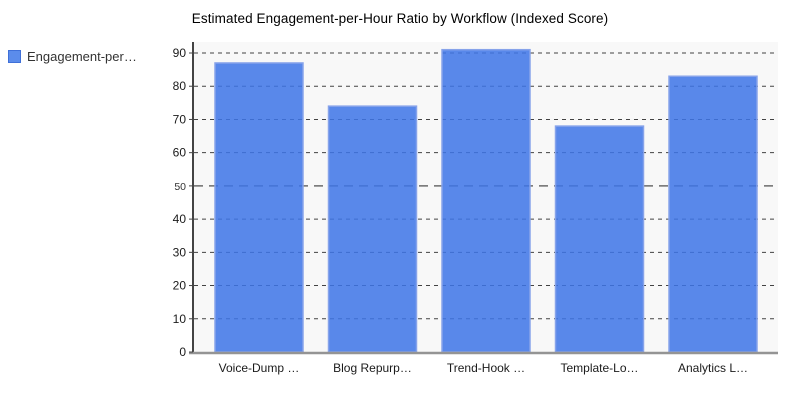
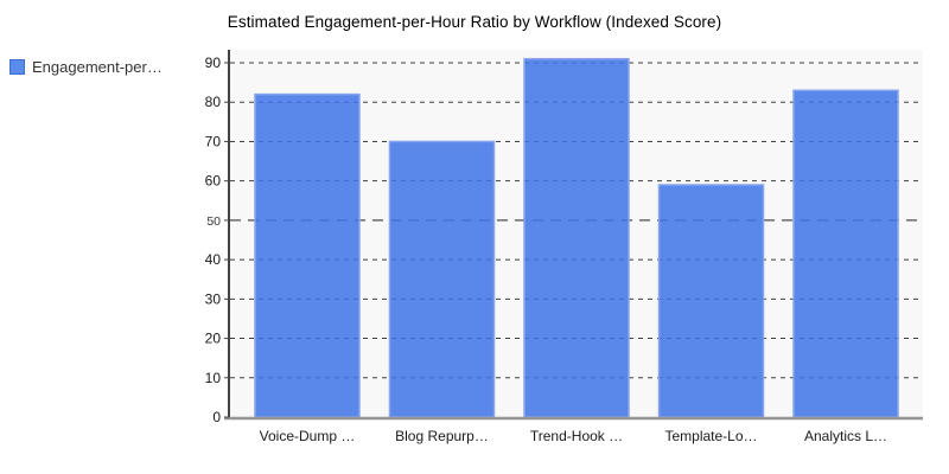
Voice-Dump …: 87 -> 82
Blog Repurp…: 74 -> 70
Template-Lo…: 68 -> 59
